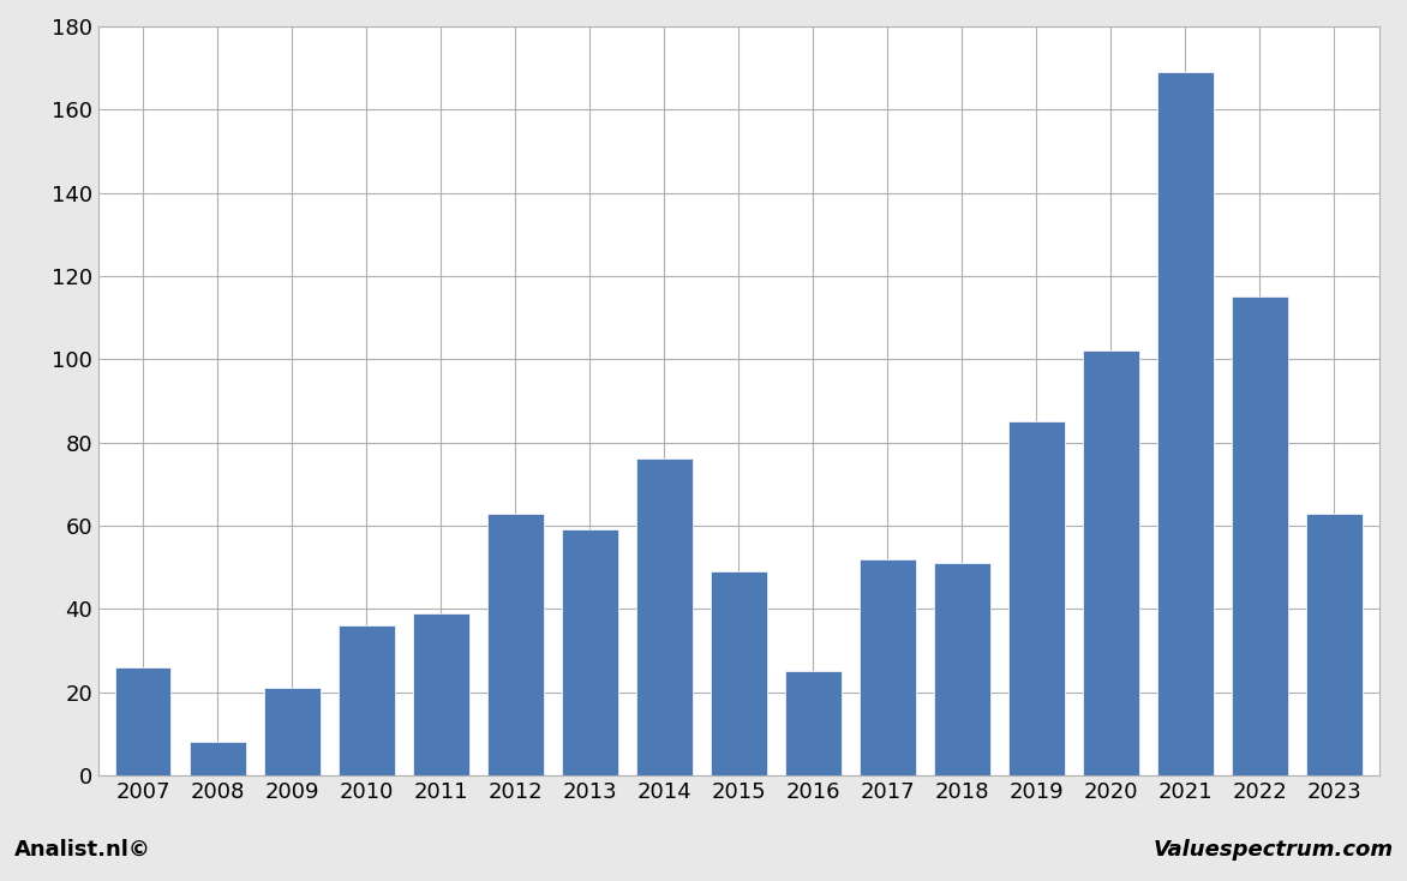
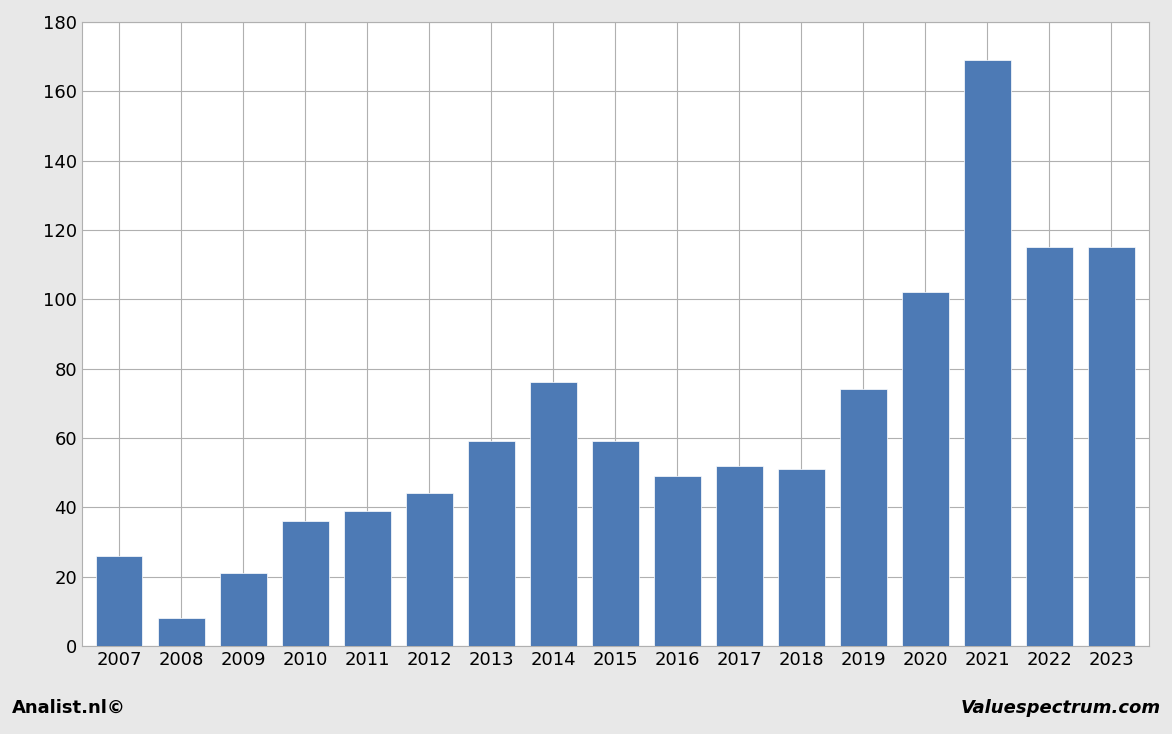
2012: 63 -> 44
2015: 49 -> 59
2016: 25 -> 49
2019: 85 -> 74
2023: 63 -> 115
